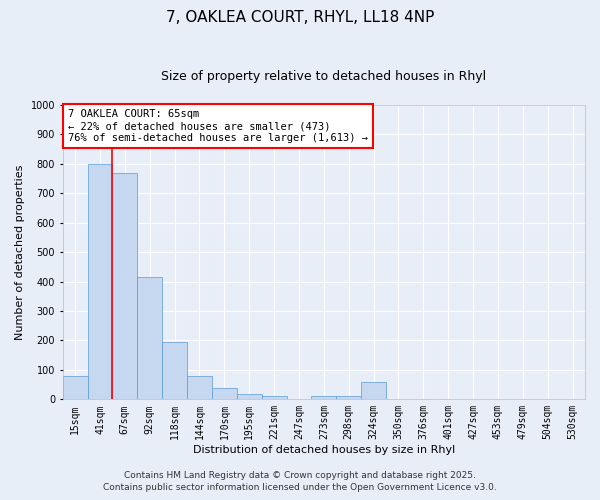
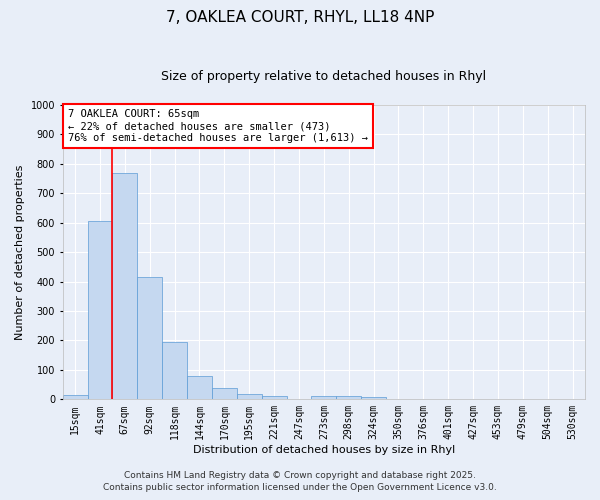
15sqm: 80 -> 15
41sqm: 800 -> 605
324sqm: 60 -> 8
